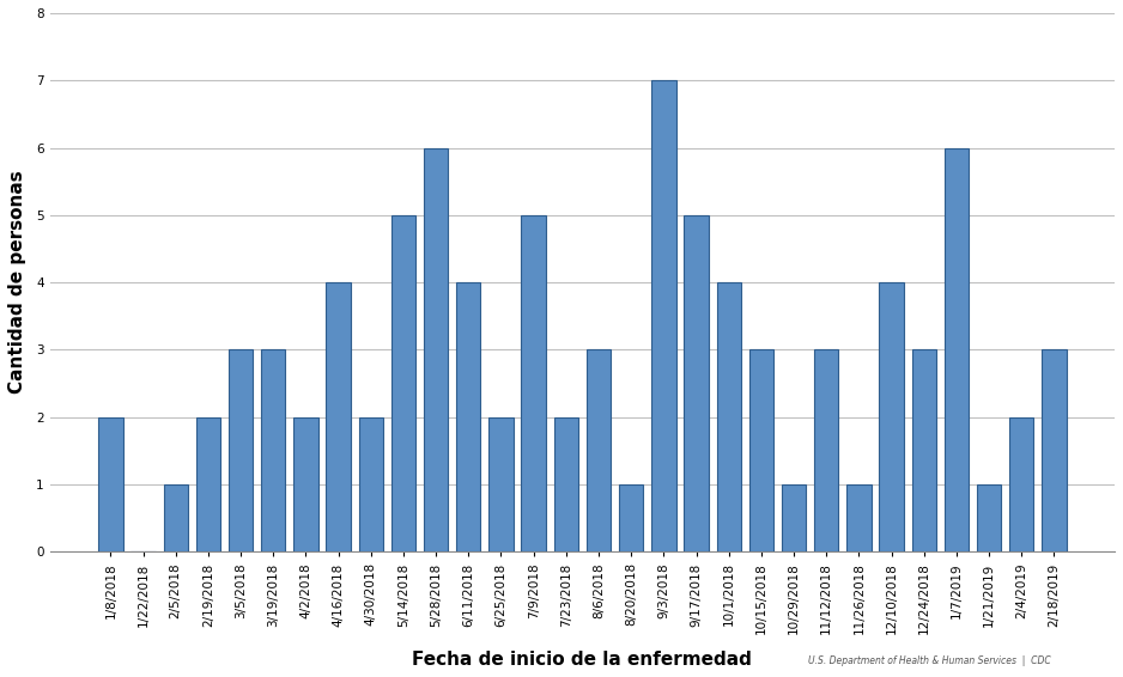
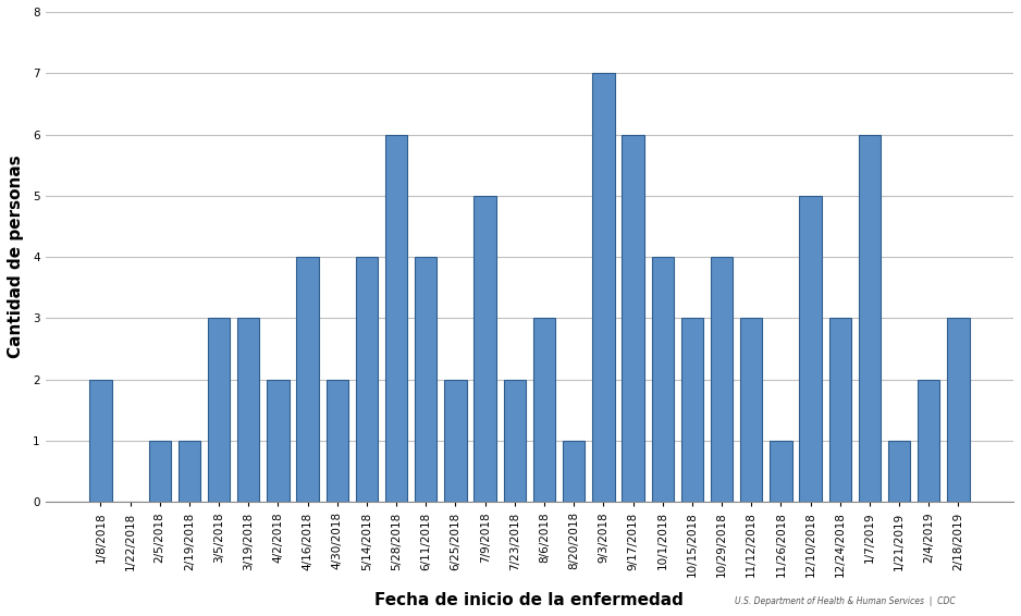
2/19/2018: 2 -> 1
5/14/2018: 5 -> 4
9/17/2018: 5 -> 6
10/29/2018: 1 -> 4
12/10/2018: 4 -> 5
